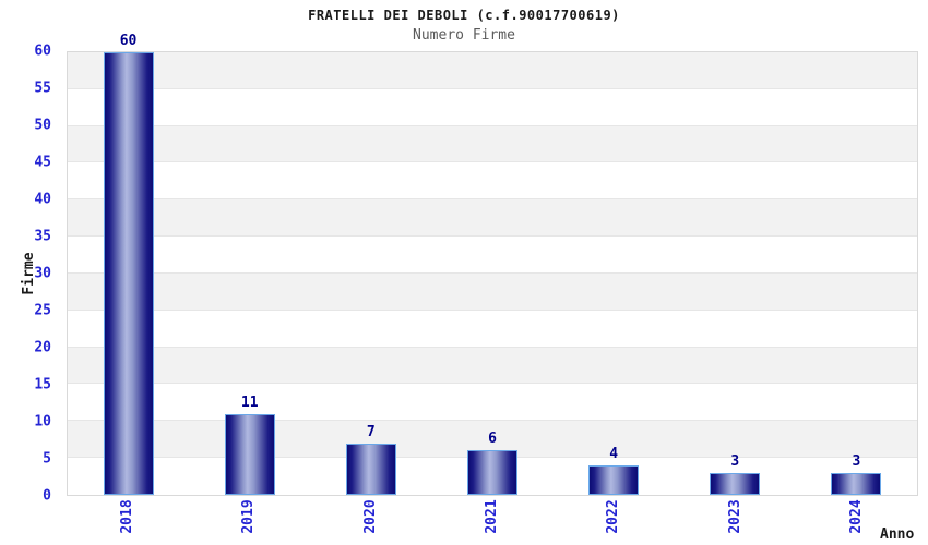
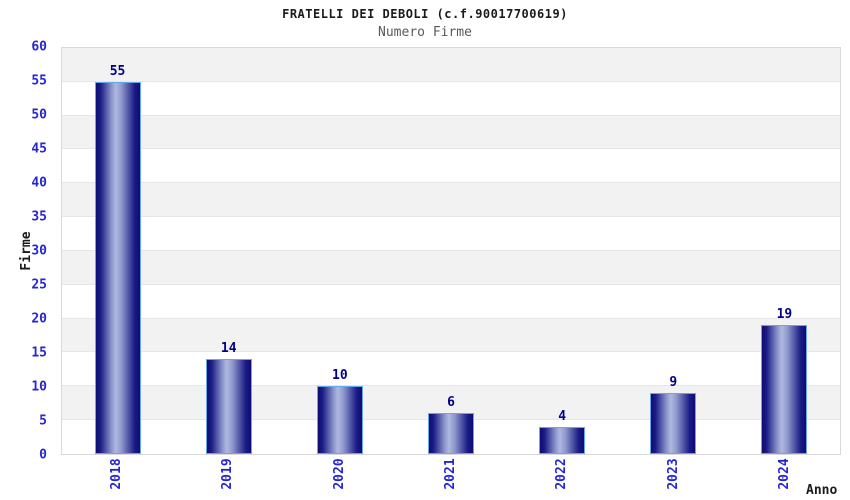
2018: 60 -> 55
2019: 11 -> 14
2020: 7 -> 10
2023: 3 -> 9
2024: 3 -> 19
